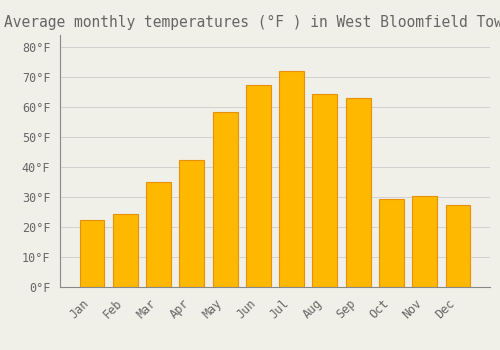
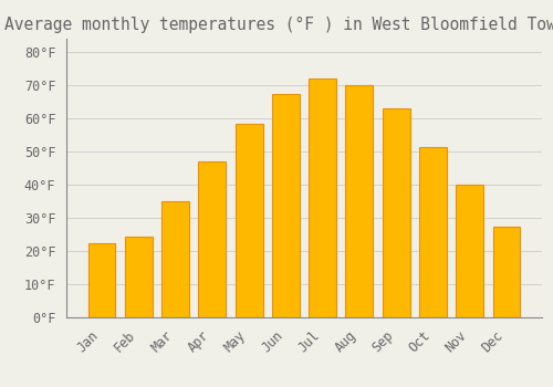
Apr: 42.5°F -> 47.0°F
Aug: 64.5°F -> 70.0°F
Oct: 29.5°F -> 51.5°F
Nov: 30.5°F -> 40.0°F
